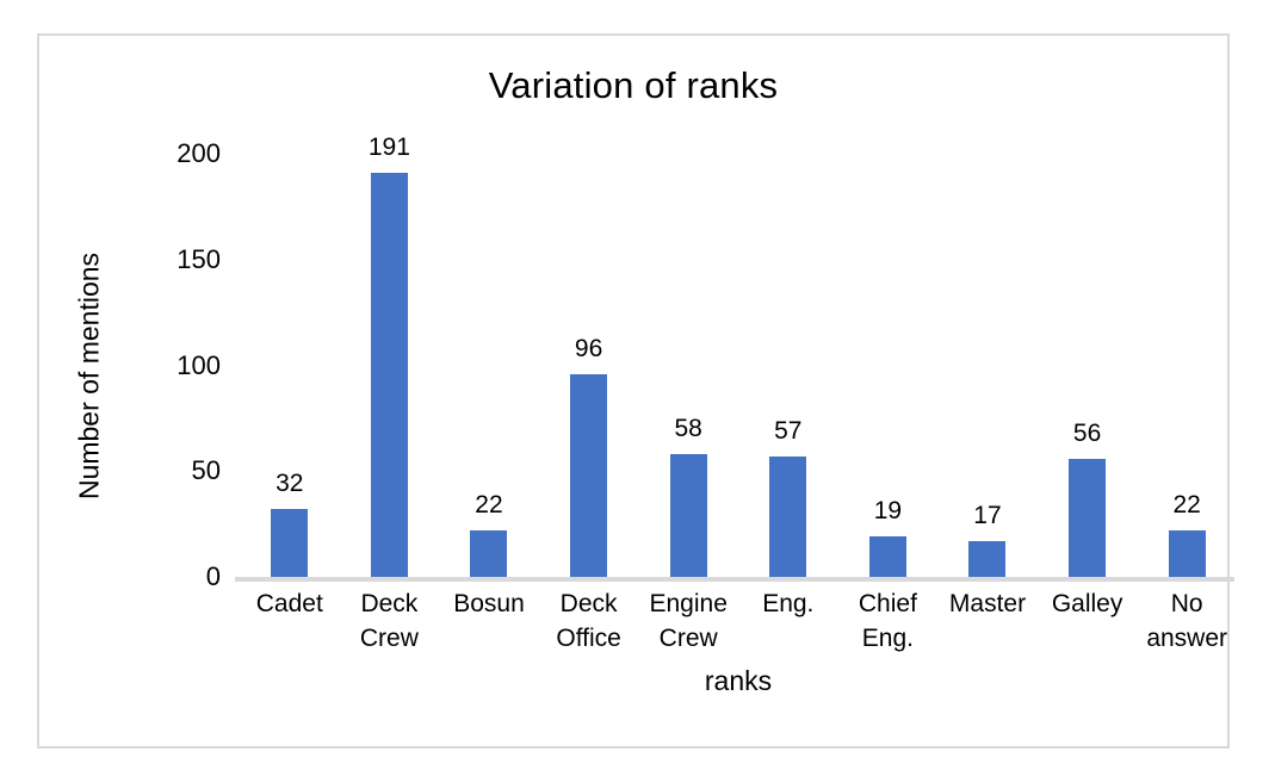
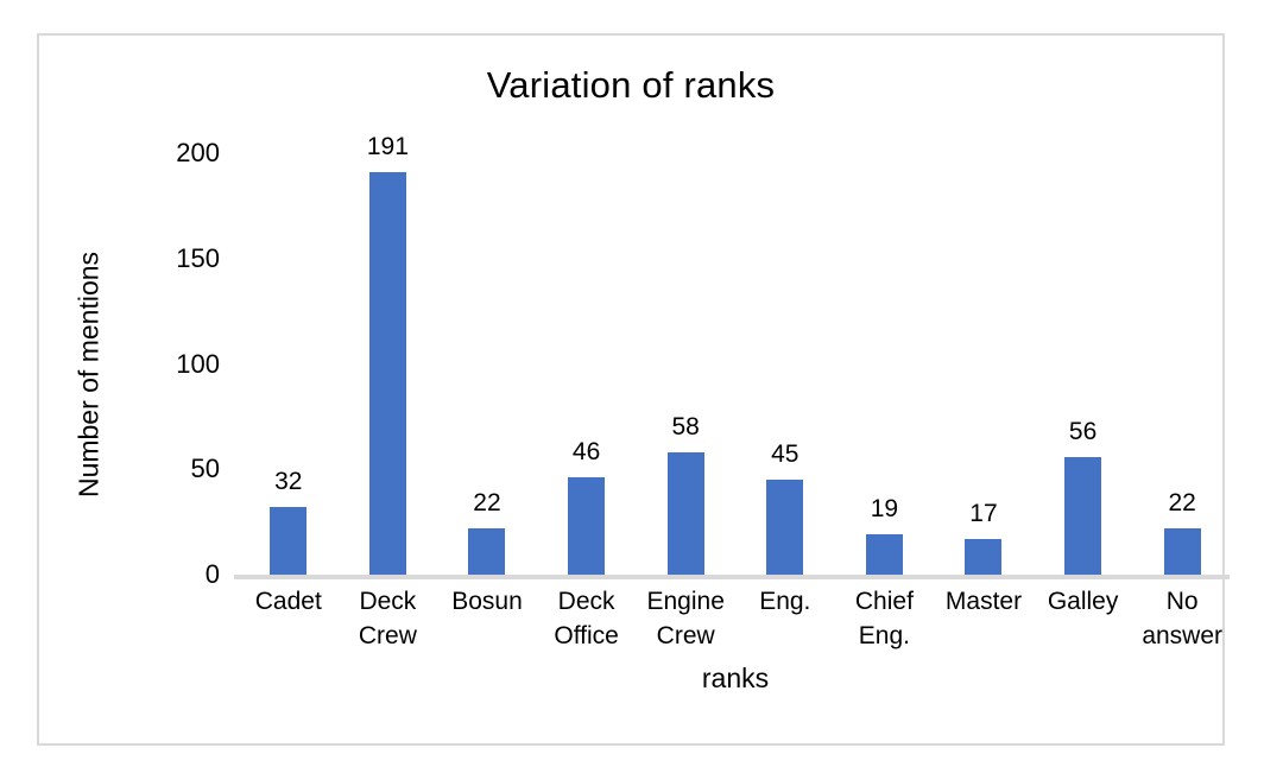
Deck Office: 96 -> 46
Eng.: 57 -> 45
